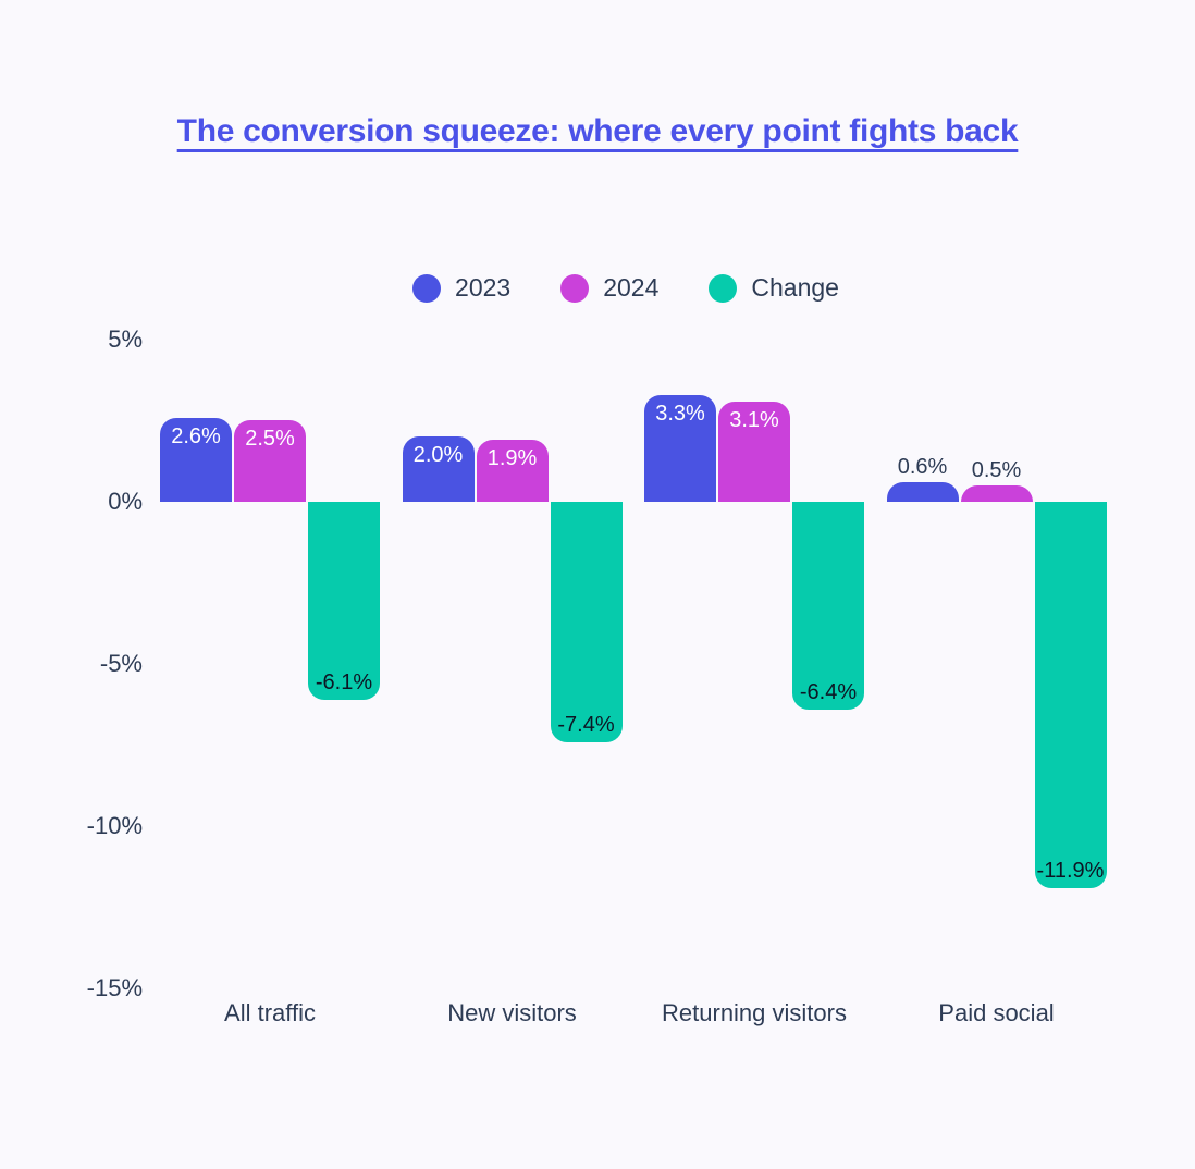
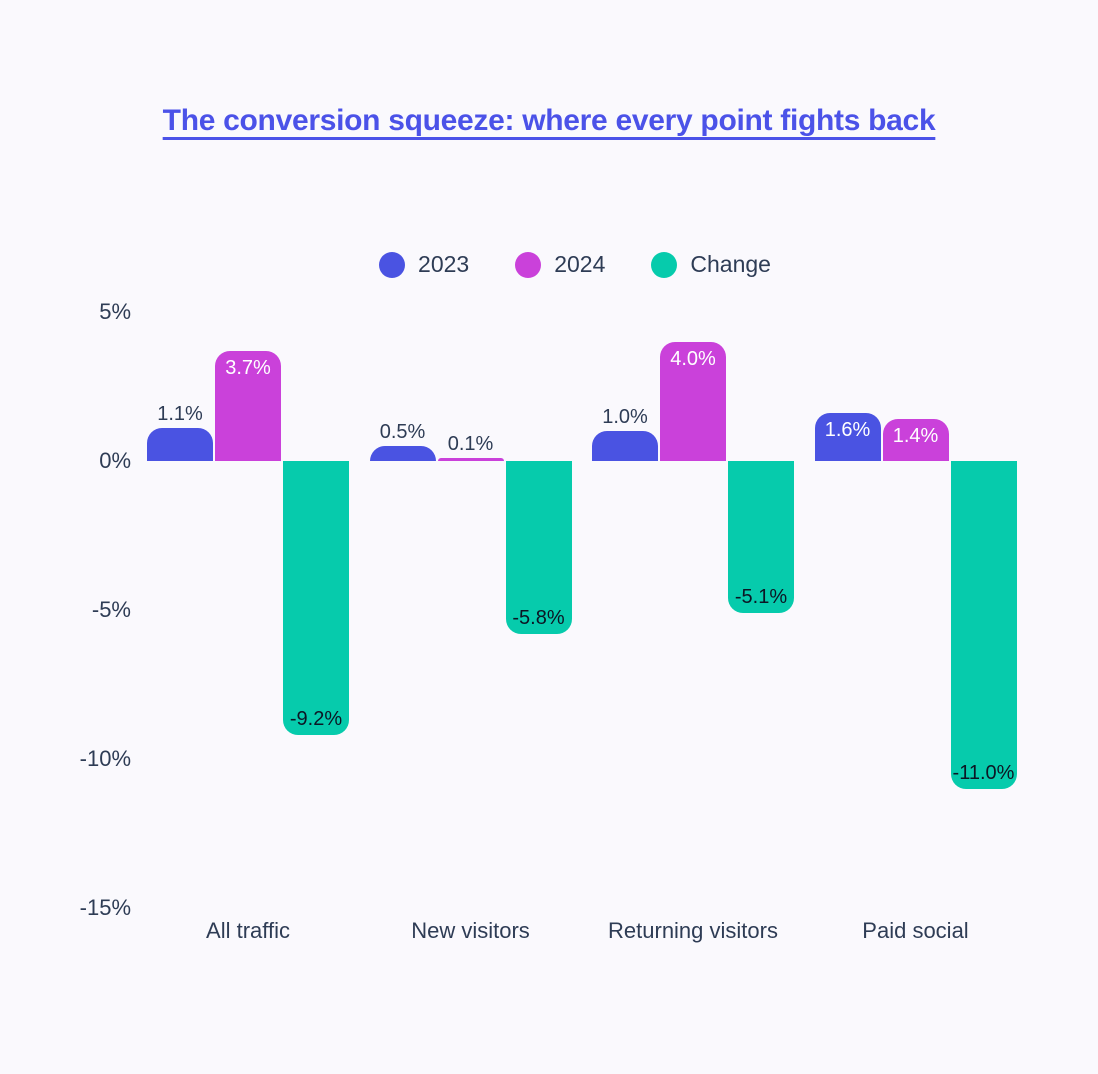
2023/All traffic: 2.6% -> 1.1%
2024/All traffic: 2.5% -> 3.7%
Change/All traffic: -6.1% -> -9.2%
2023/New visitors: 2.0% -> 0.5%
2024/New visitors: 1.9% -> 0.1%
Change/New visitors: -7.4% -> -5.8%
2023/Returning visitors: 3.3% -> 1.0%
2024/Returning visitors: 3.1% -> 4.0%
Change/Returning visitors: -6.4% -> -5.1%
2023/Paid social: 0.6% -> 1.6%
2024/Paid social: 0.5% -> 1.4%
Change/Paid social: -11.9% -> -11.0%
